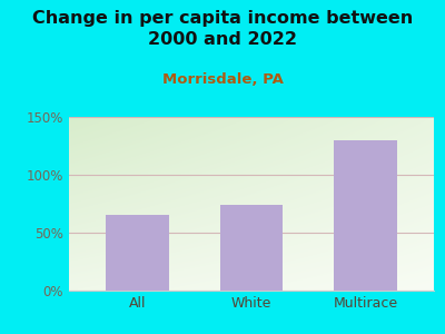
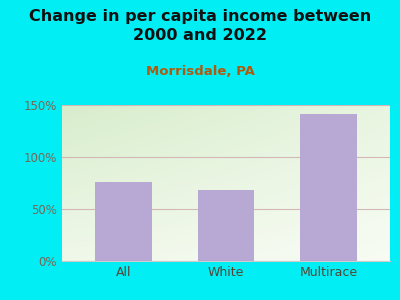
All: 65% -> 76%
White: 74% -> 68%
Multirace: 130% -> 141%
